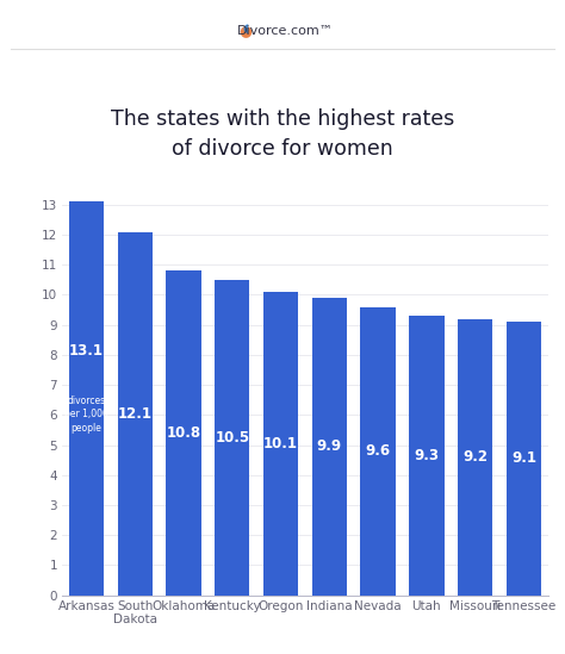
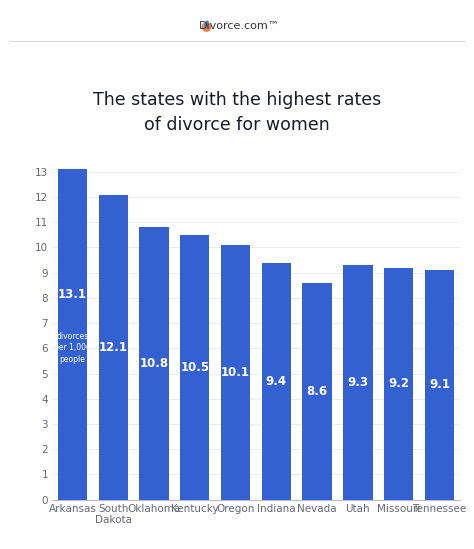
Indiana: 9.9 -> 9.4
Nevada: 9.6 -> 8.6
